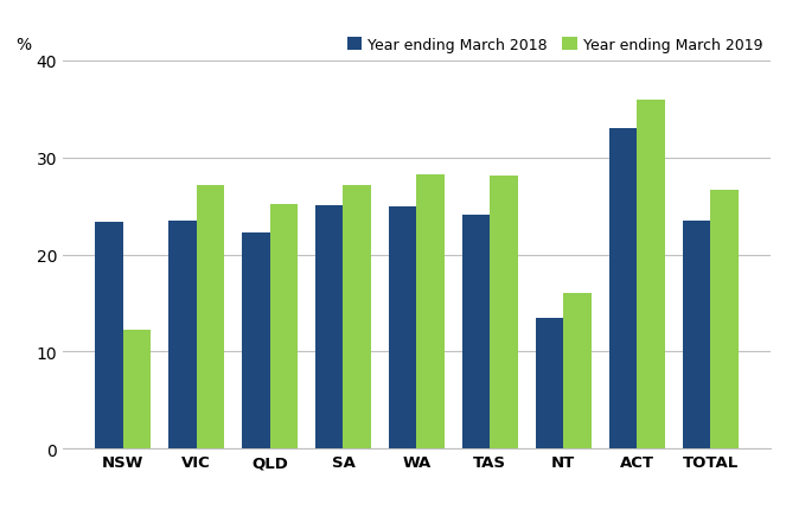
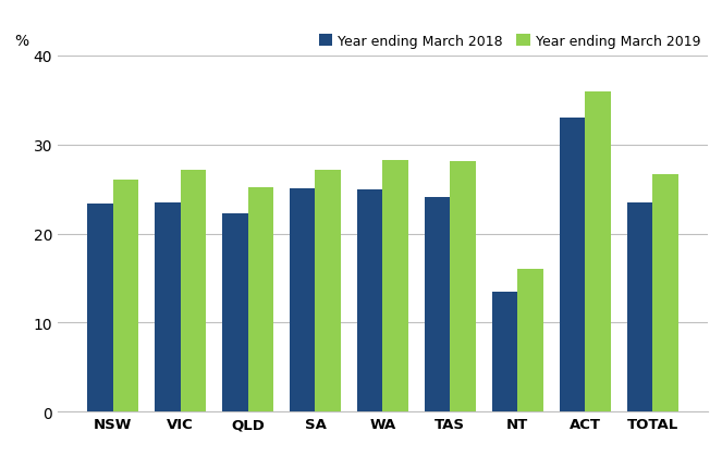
Year ending March 2019/NSW: 12.2 -> 26.0
